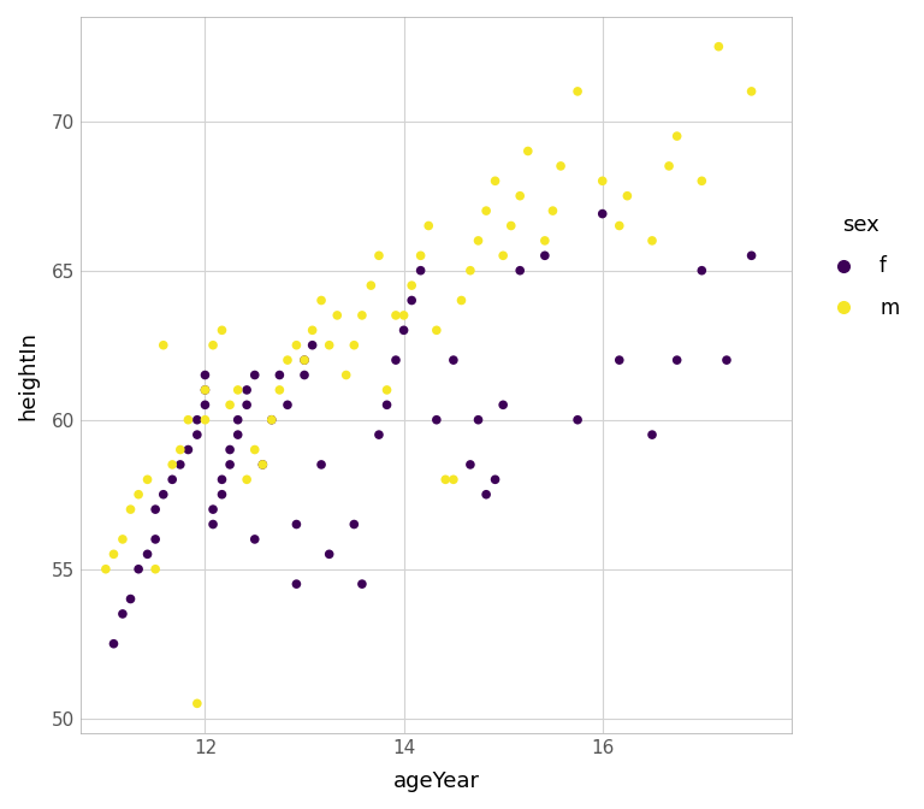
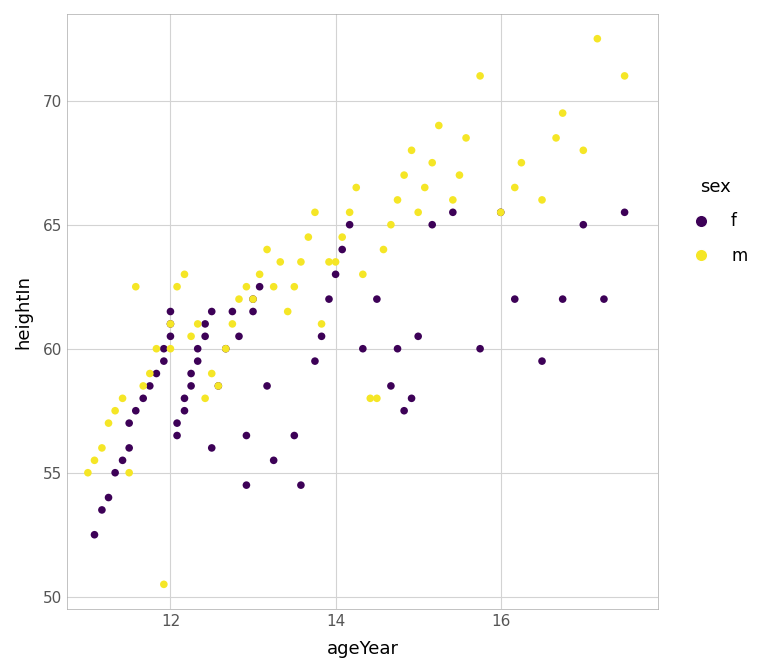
f/16: 66.9 -> 65.5
m/16: 68.0 -> 65.5
